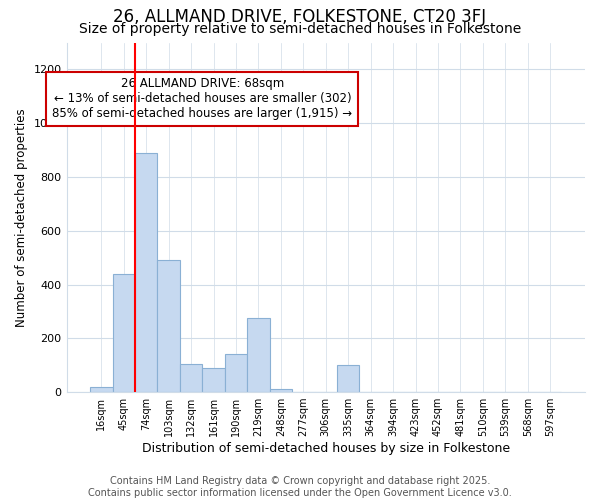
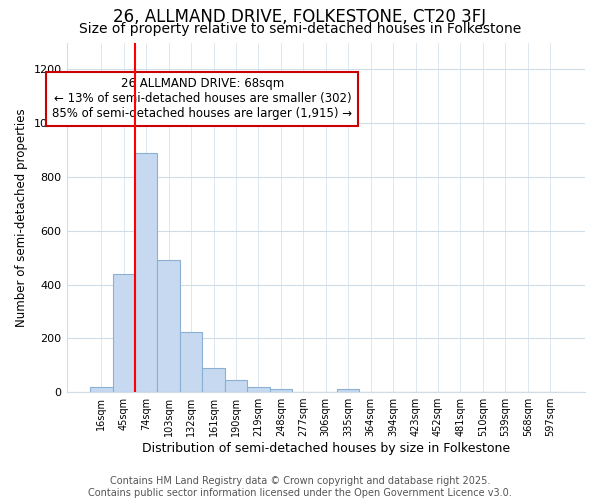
132sqm: 105 -> 225
190sqm: 140 -> 45
219sqm: 275 -> 20
335sqm: 100 -> 10
